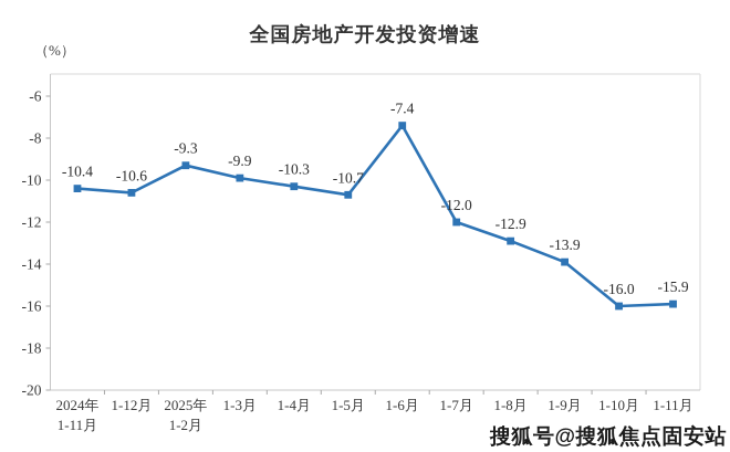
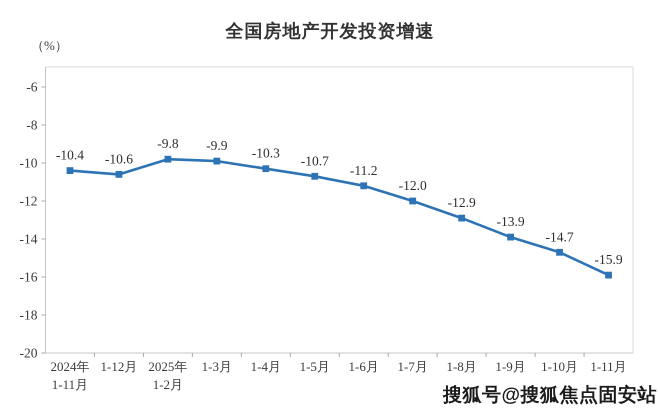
2025年 1-2月: -9.3 -> -9.8
1-6月: -7.4 -> -11.2
1-10月: -16.0 -> -14.7
